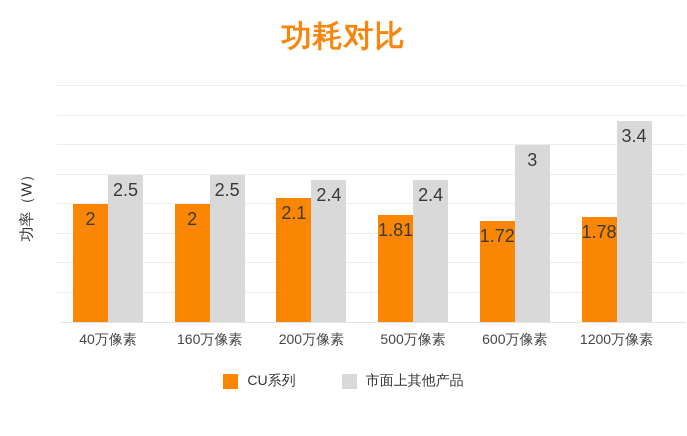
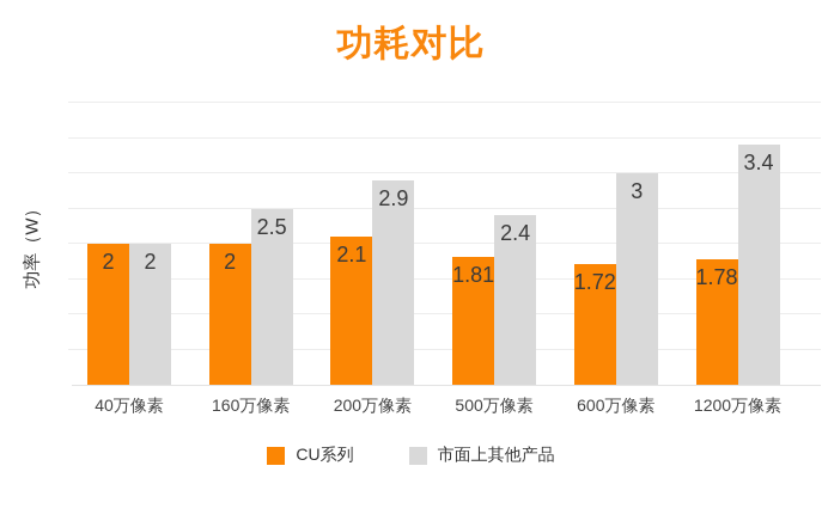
市面上其他产品/40万像素: 2.5 -> 2
市面上其他产品/200万像素: 2.4 -> 2.9
